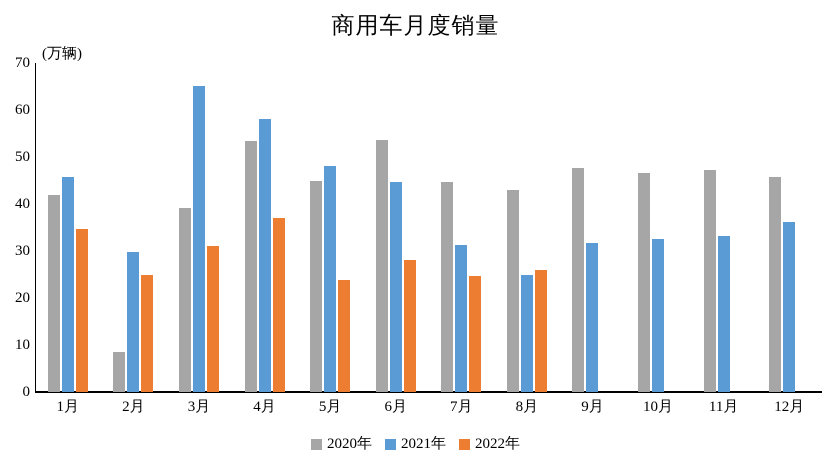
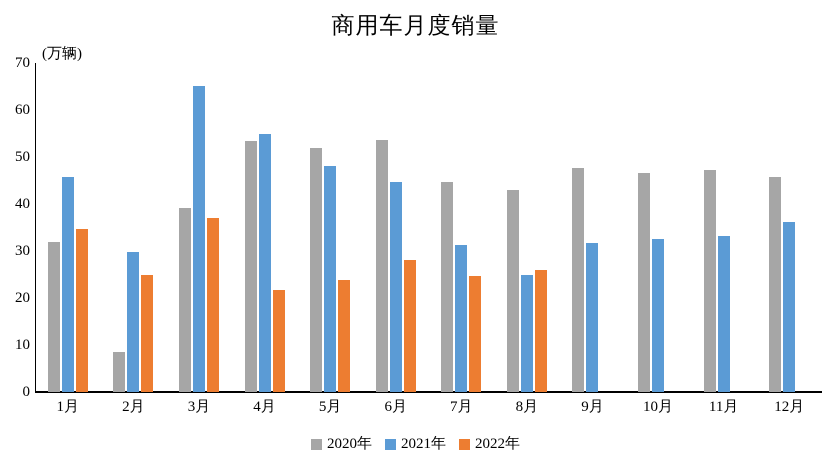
2020年/1月: 42 -> 32
2022年/3月: 31 -> 37
2021年/4月: 58 -> 55
2022年/4月: 37 -> 22
2020年/5月: 45 -> 52
